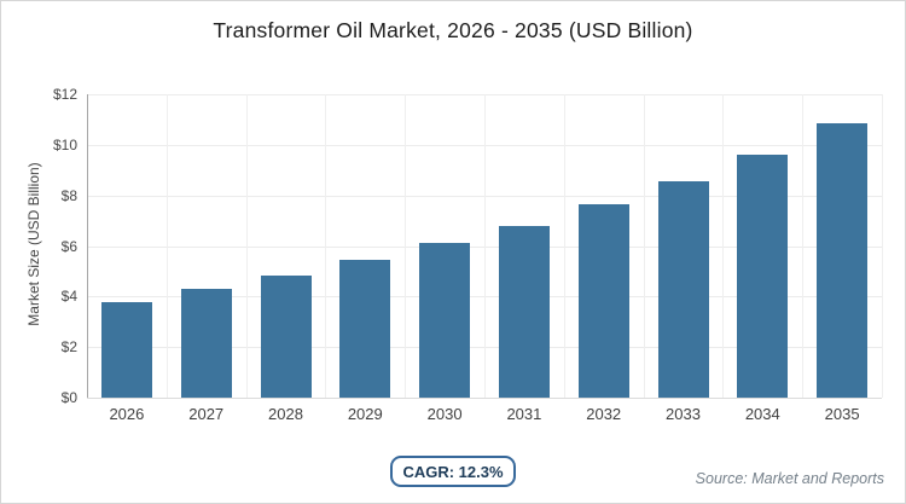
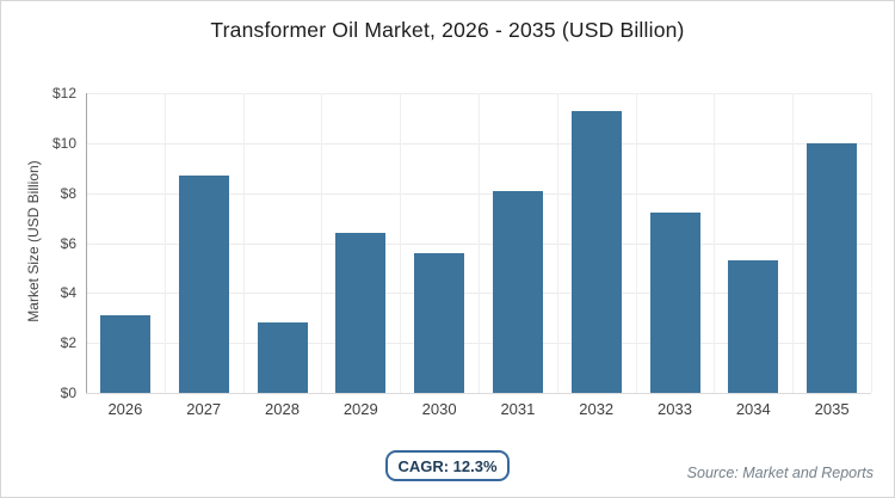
2026: $3.8 -> $3.1
2027: $4.3 -> $8.7
2028: $4.8 -> $2.8
2029: $5.5 -> $6.4
2030: $6.1 -> $5.6
2031: $6.8 -> $8.1
2032: $7.7 -> $11.3
2033: $8.6 -> $7.2
2034: $9.6 -> $5.3
2035: $10.8 -> $10.0
